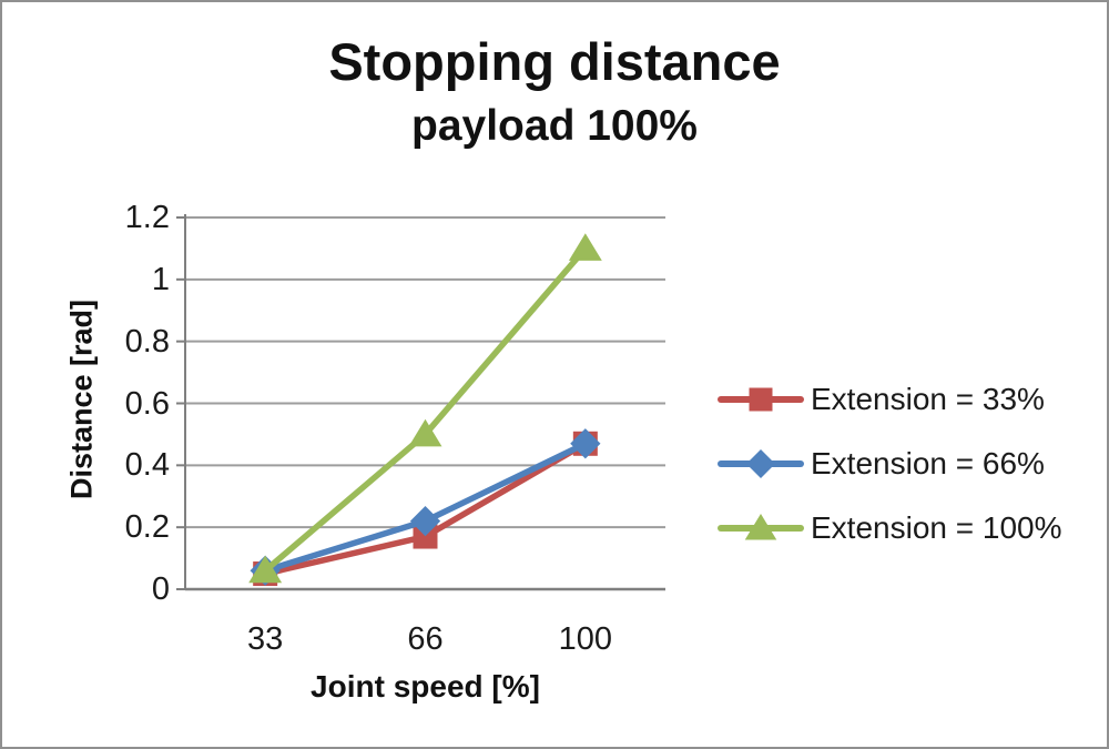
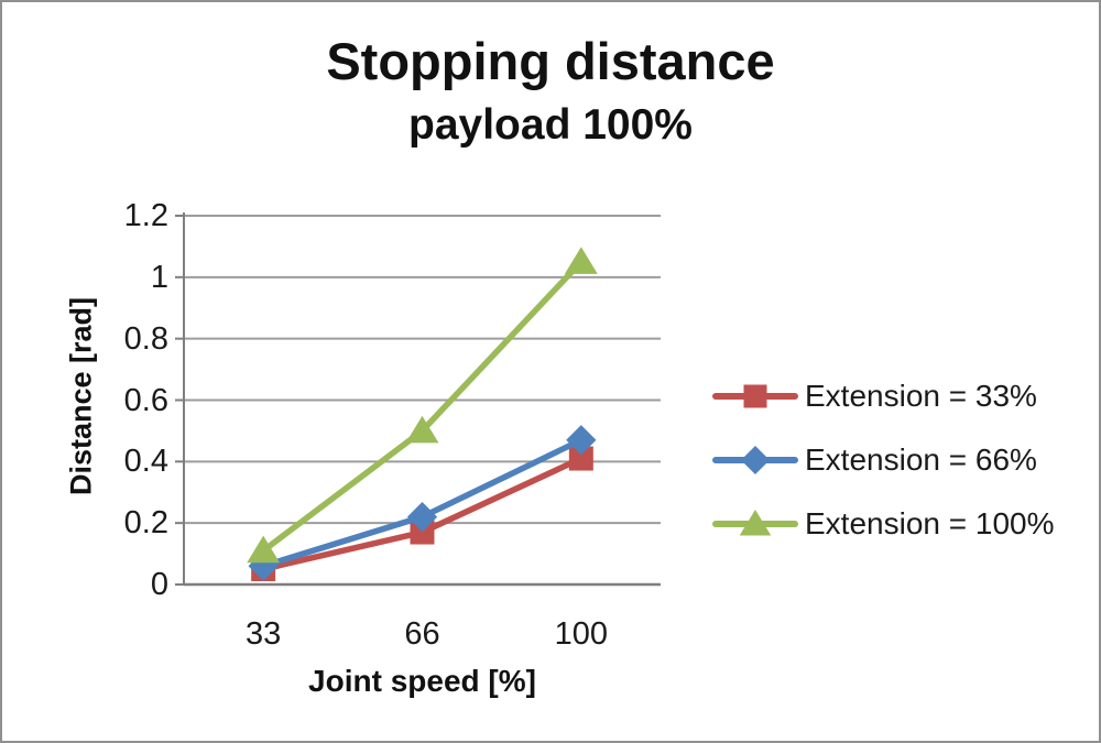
Extension = 100%/33: 0.06 -> 0.11
Extension = 33%/100: 0.47 -> 0.41
Extension = 100%/100: 1.10 -> 1.05
